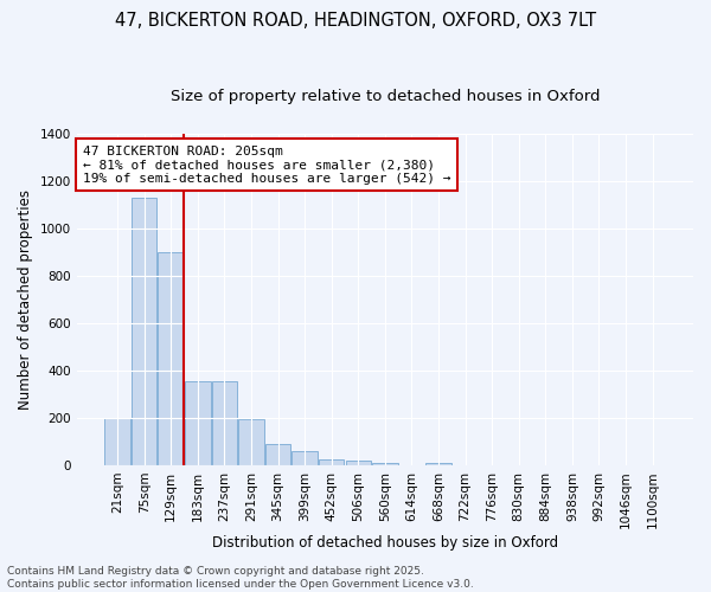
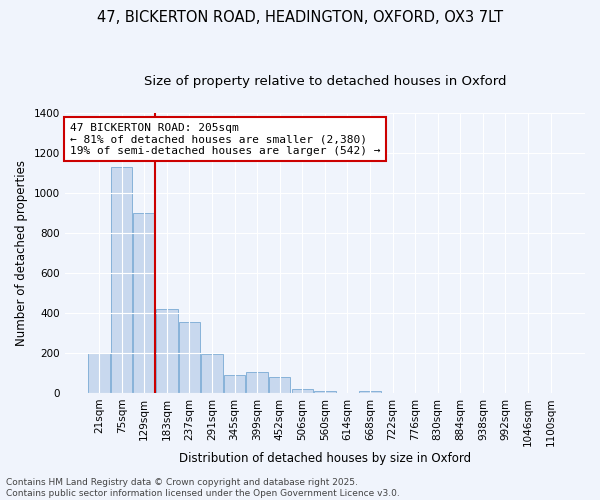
183sqm: 355 -> 420
399sqm: 60 -> 105
452sqm: 25 -> 80
